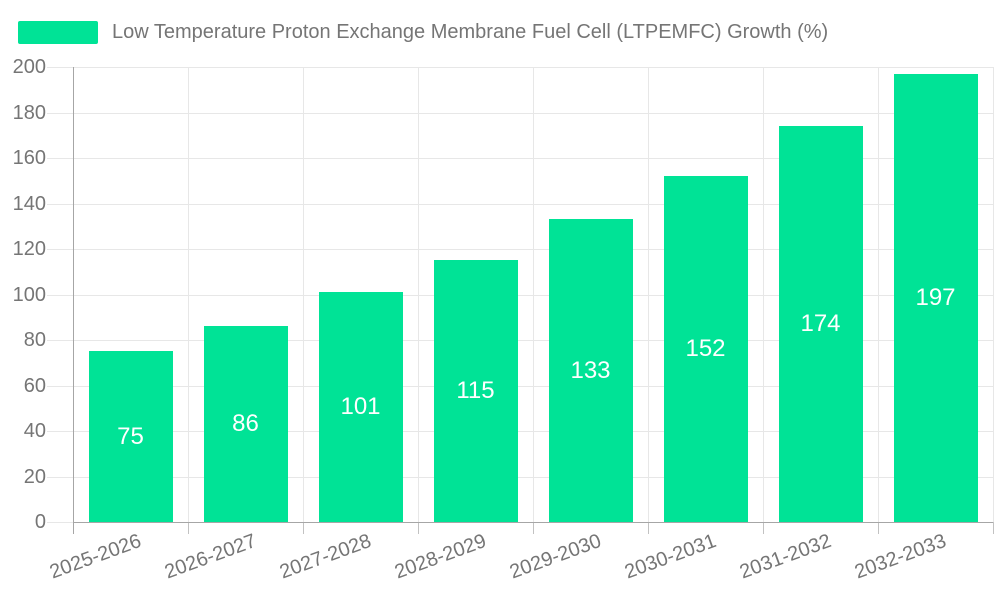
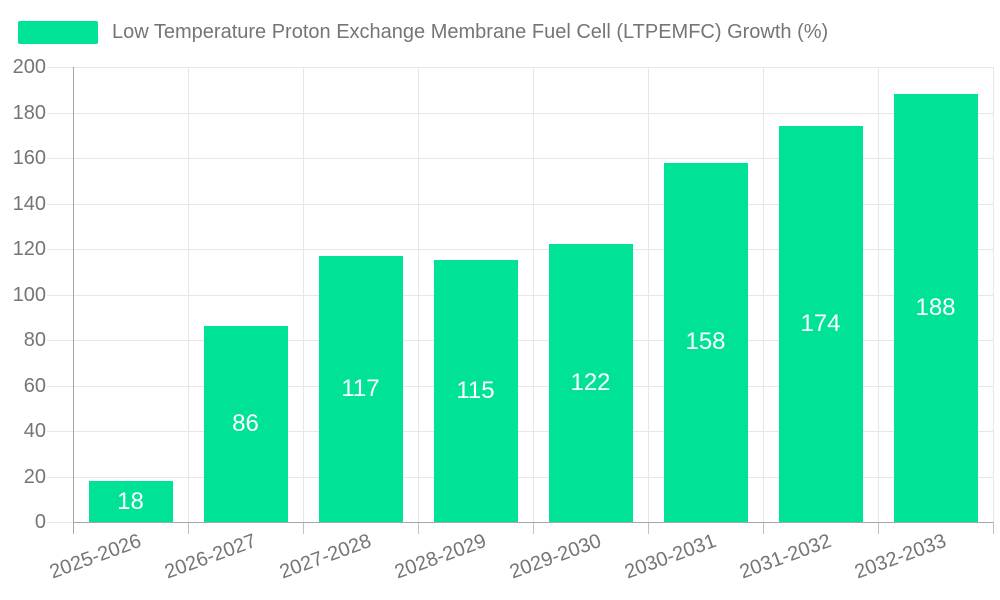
2025-2026: 75 -> 18
2027-2028: 101 -> 117
2029-2030: 133 -> 122
2030-2031: 152 -> 158
2032-2033: 197 -> 188
